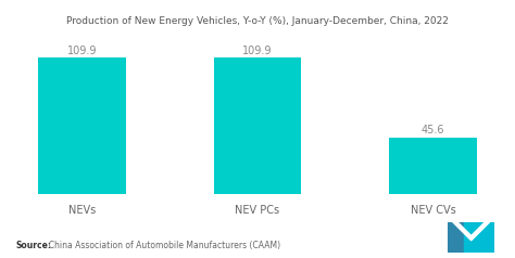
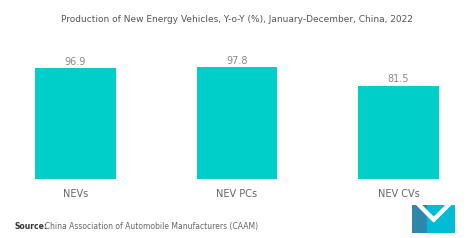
NEVs: 109.9 -> 96.9
NEV PCs: 109.9 -> 97.8
NEV CVs: 45.6 -> 81.5
